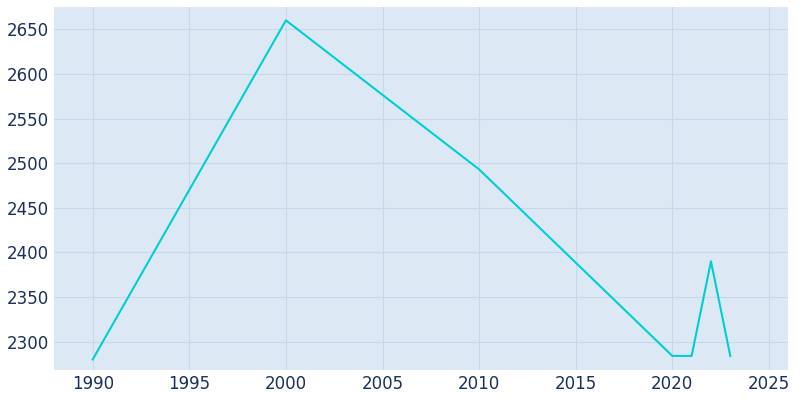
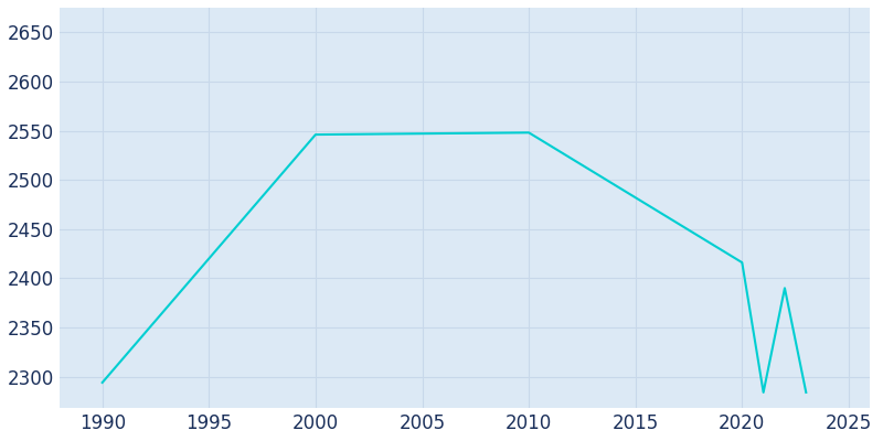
1990: 2280 -> 2294
2000: 2660 -> 2546
2010: 2493 -> 2548
2020: 2284 -> 2416
